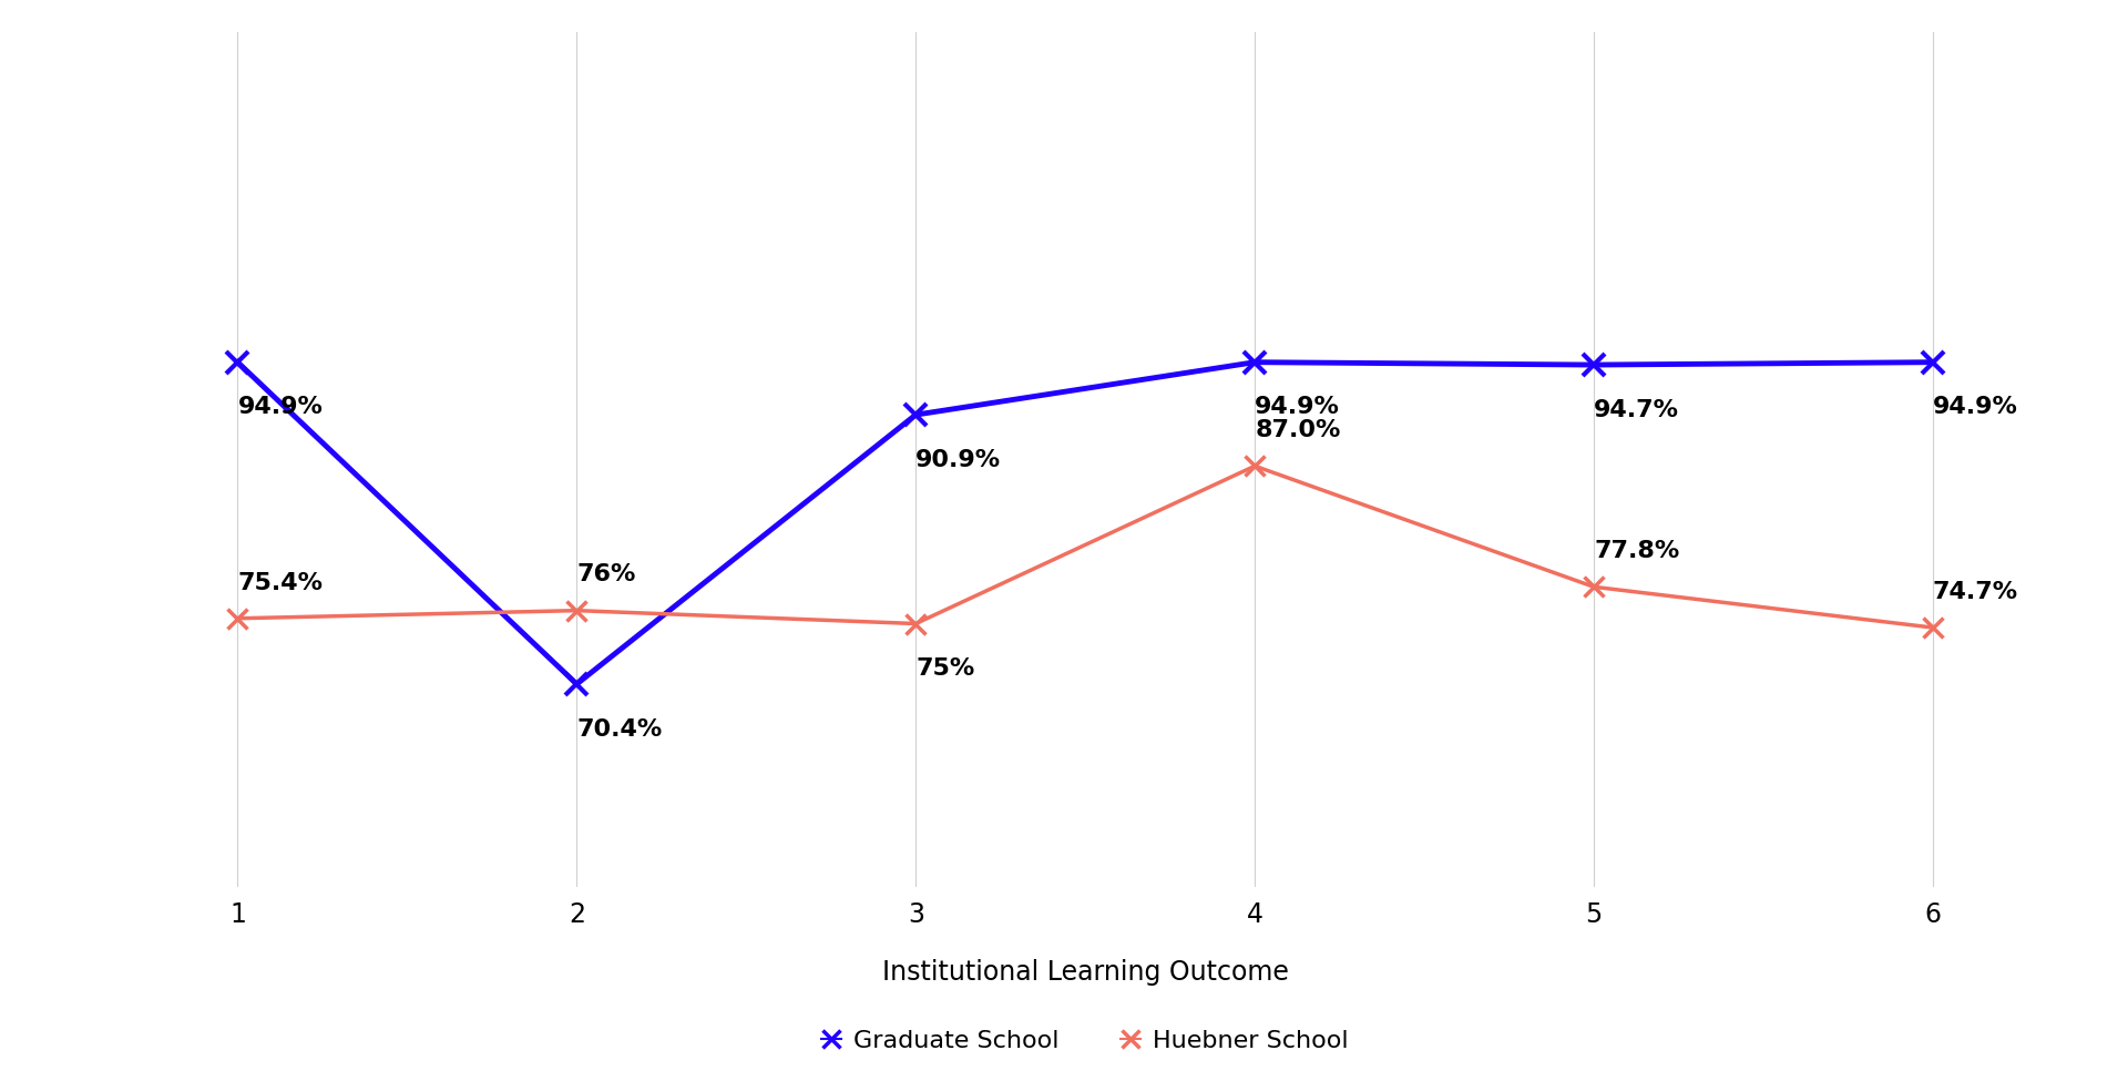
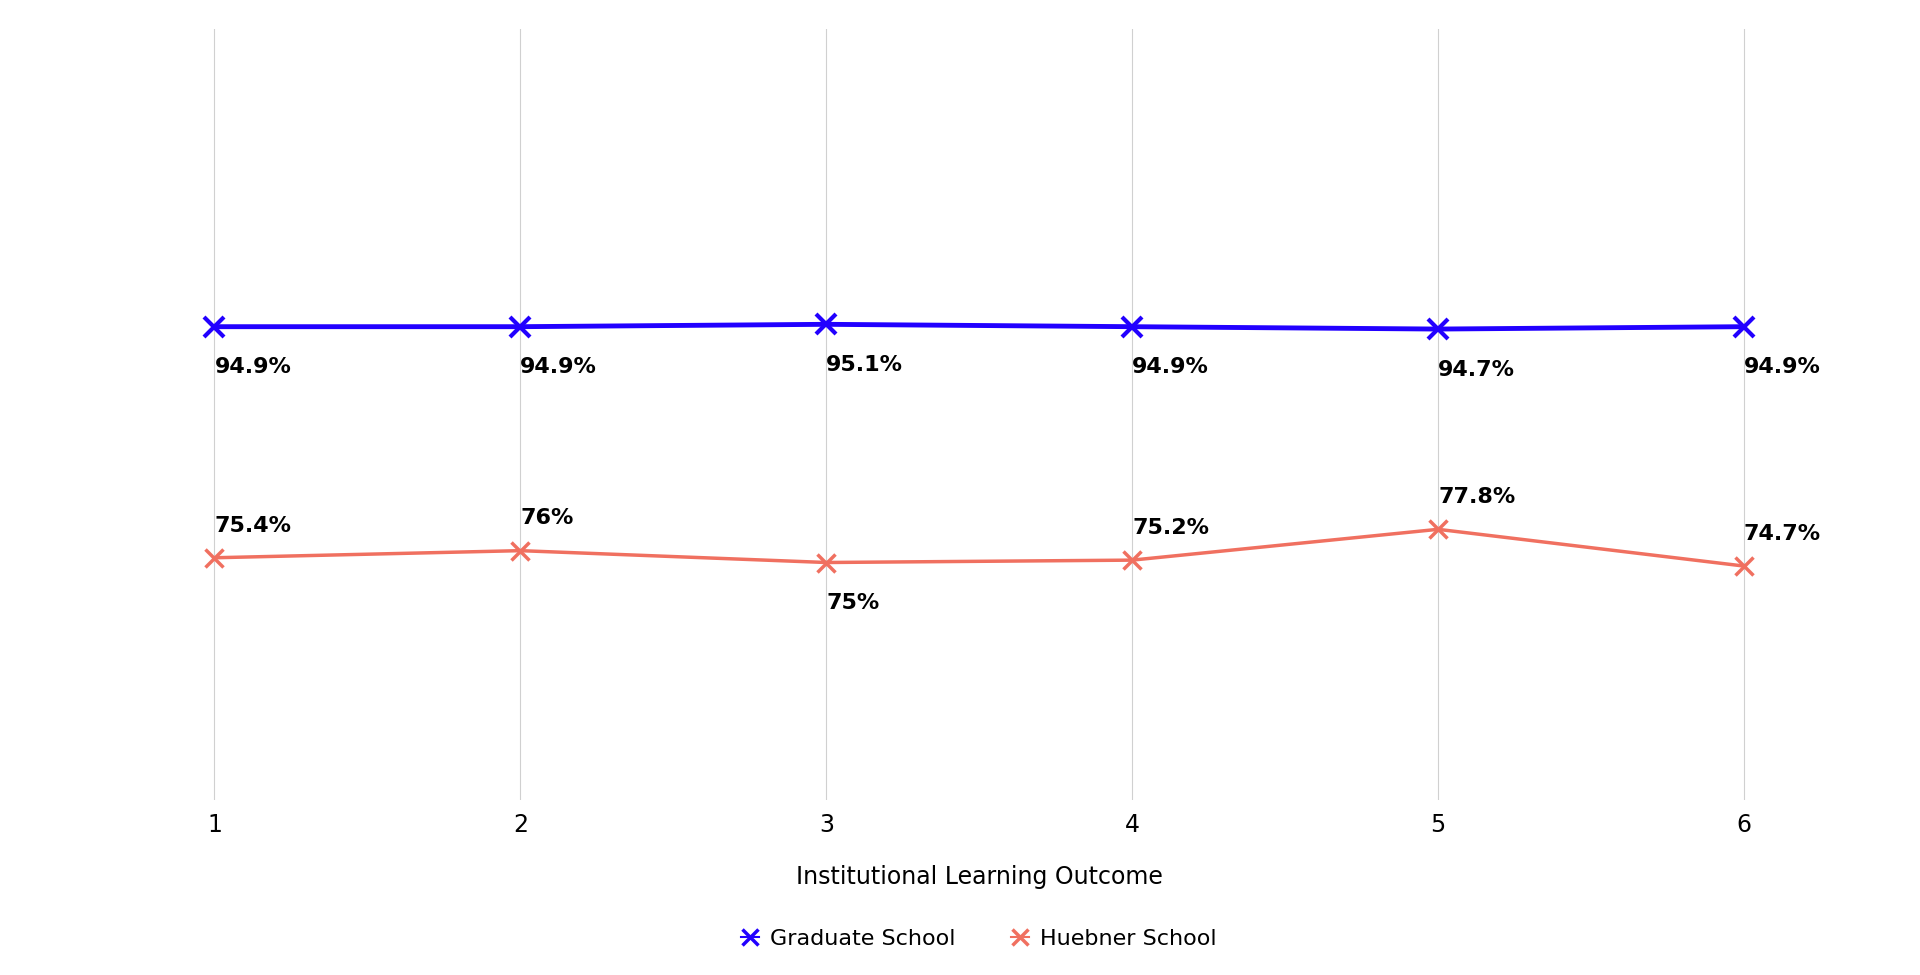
Graduate School/2: 70.4% -> 94.9%
Graduate School/3: 90.9% -> 95.1%
Huebner School/4: 87.0% -> 75.2%
